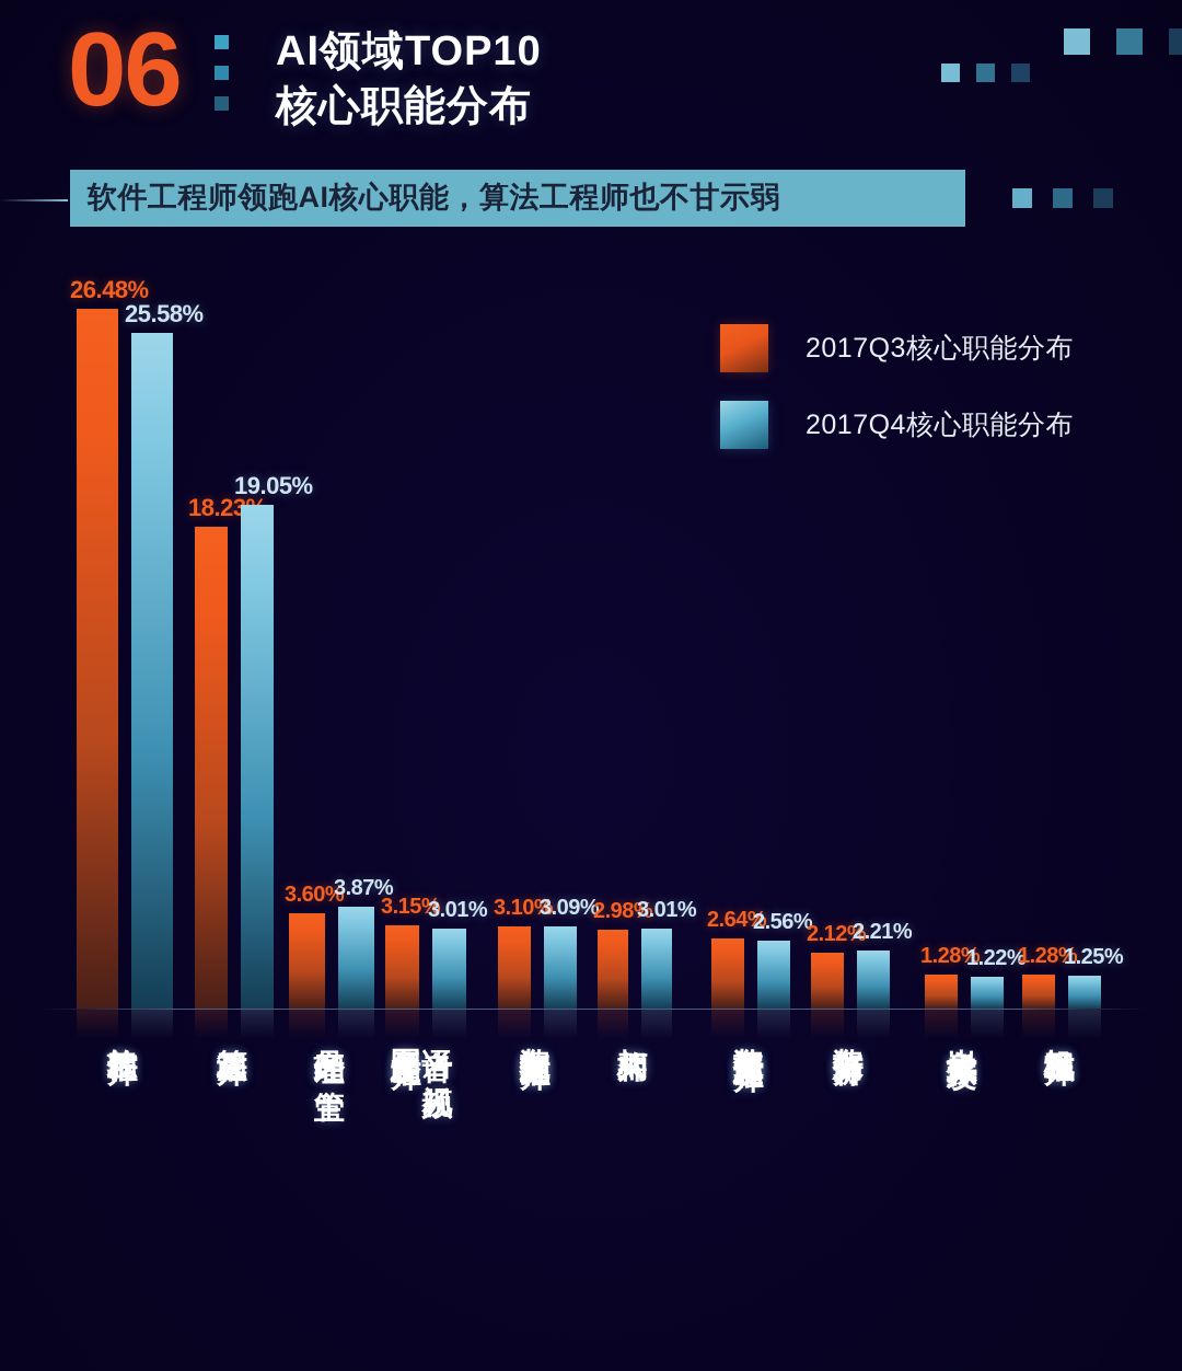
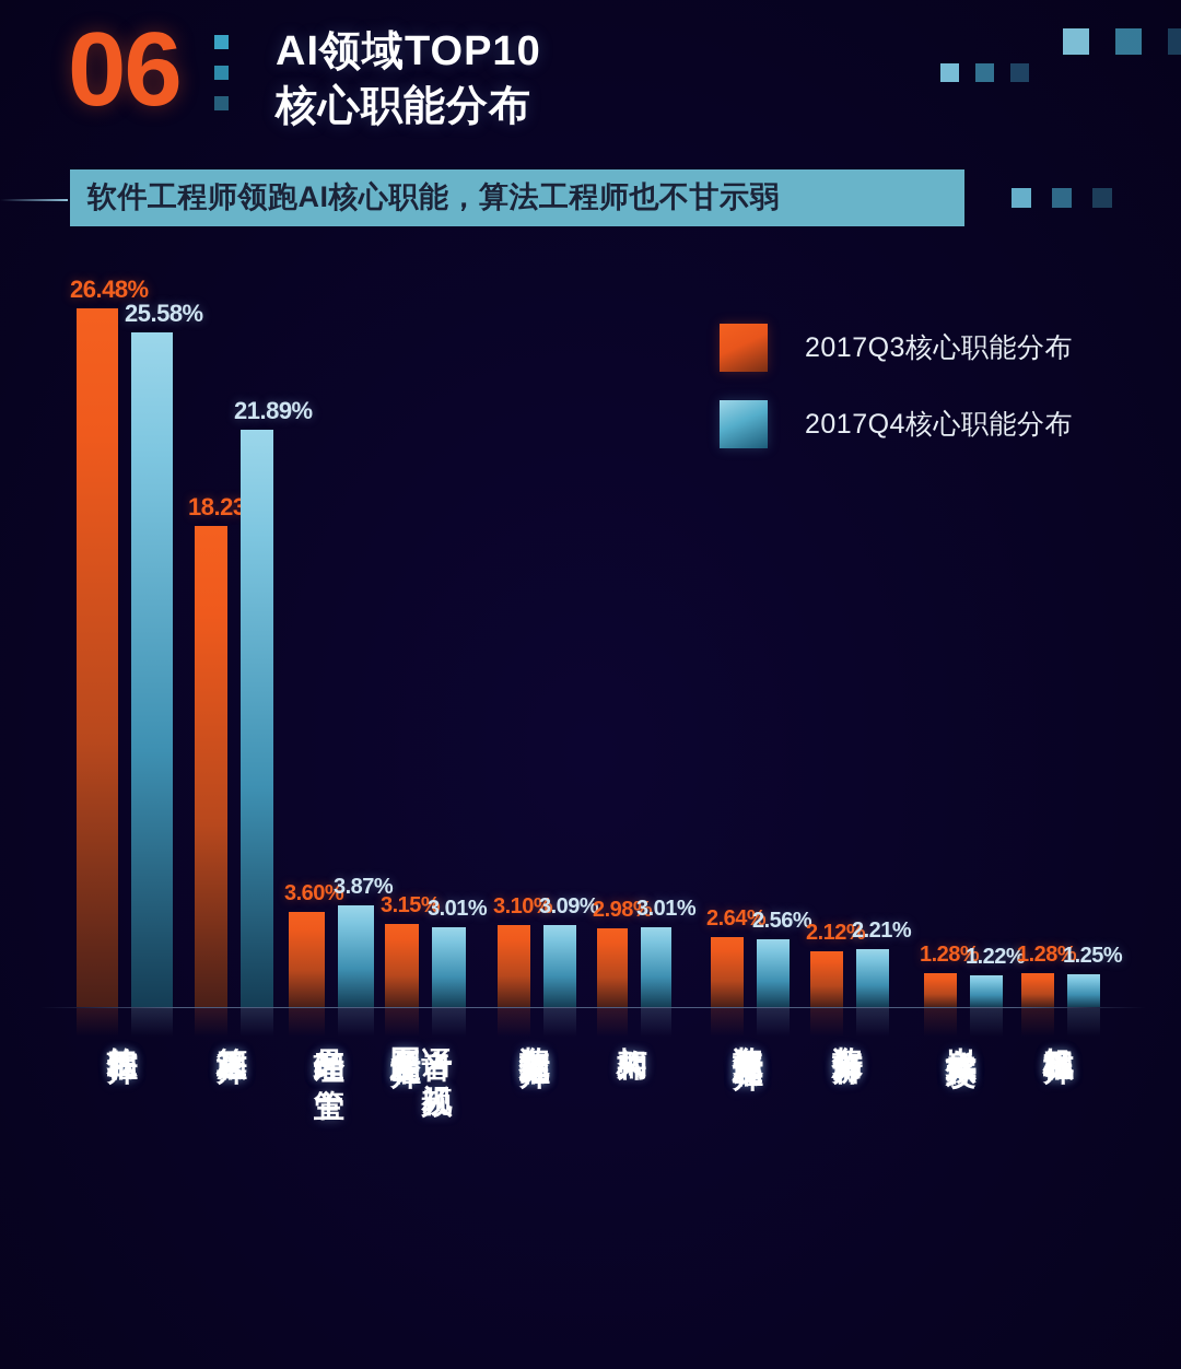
2017Q4核心职能分布/算法工程师: 19.05% -> 21.89%
